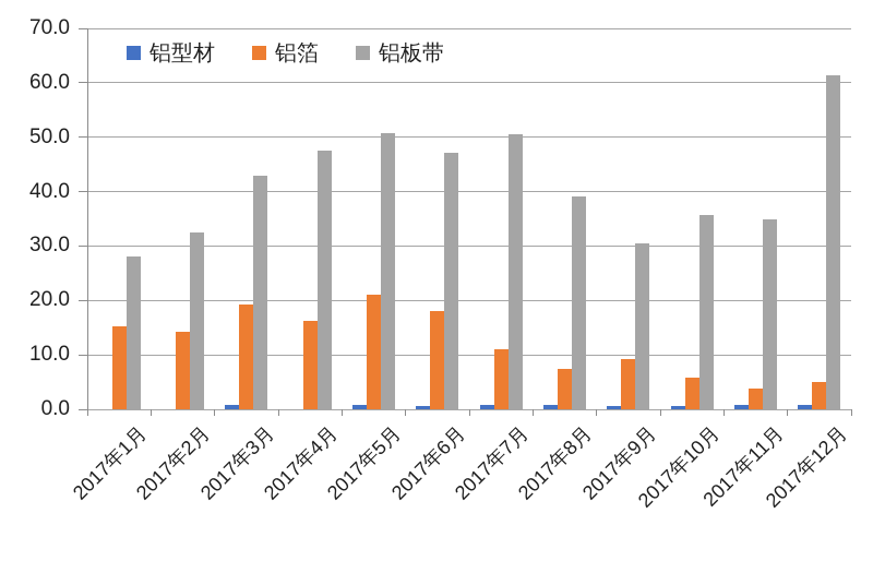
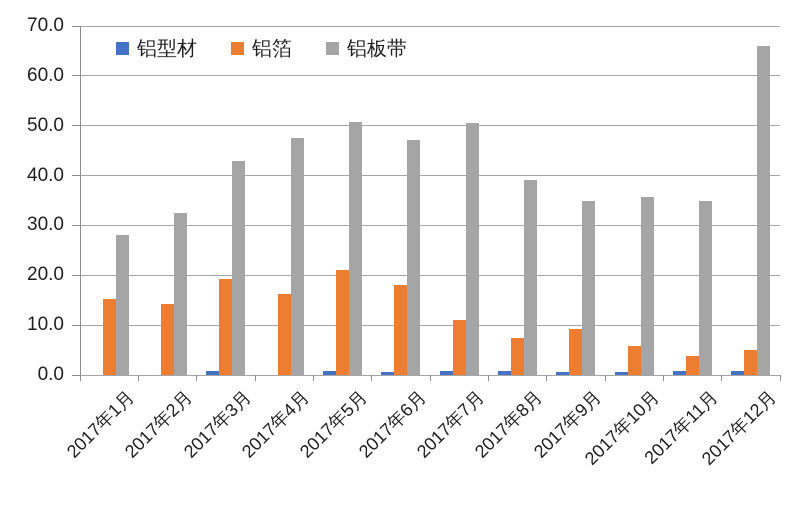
铝板带/2017年9月: 30 -> 35
铝板带/2017年12月: 61 -> 66
